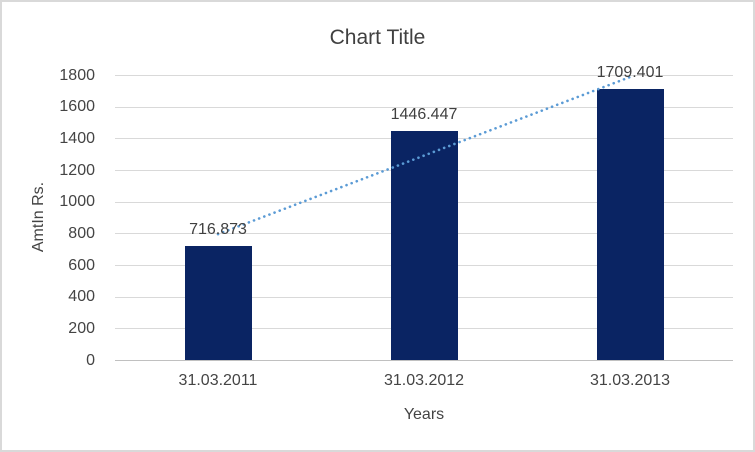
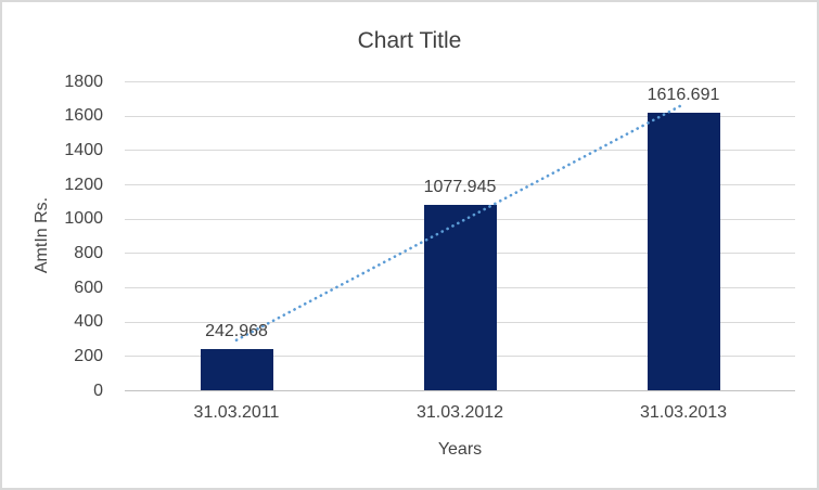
31.03.2011: 716.873 -> 242.968
31.03.2012: 1446.447 -> 1077.945
31.03.2013: 1709.401 -> 1616.691
